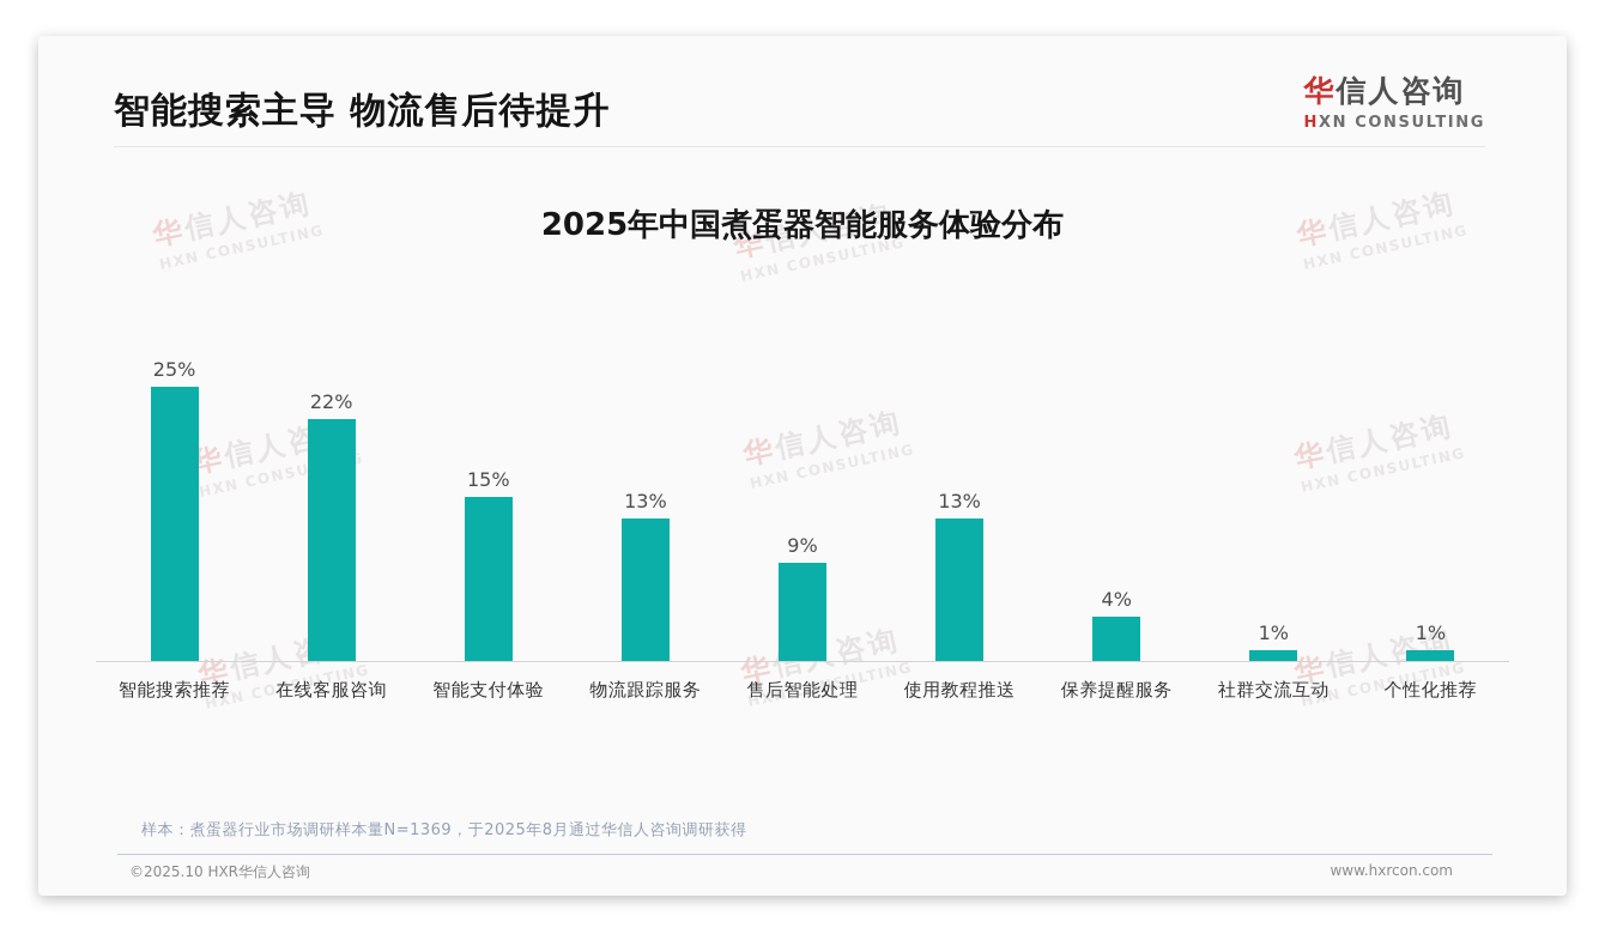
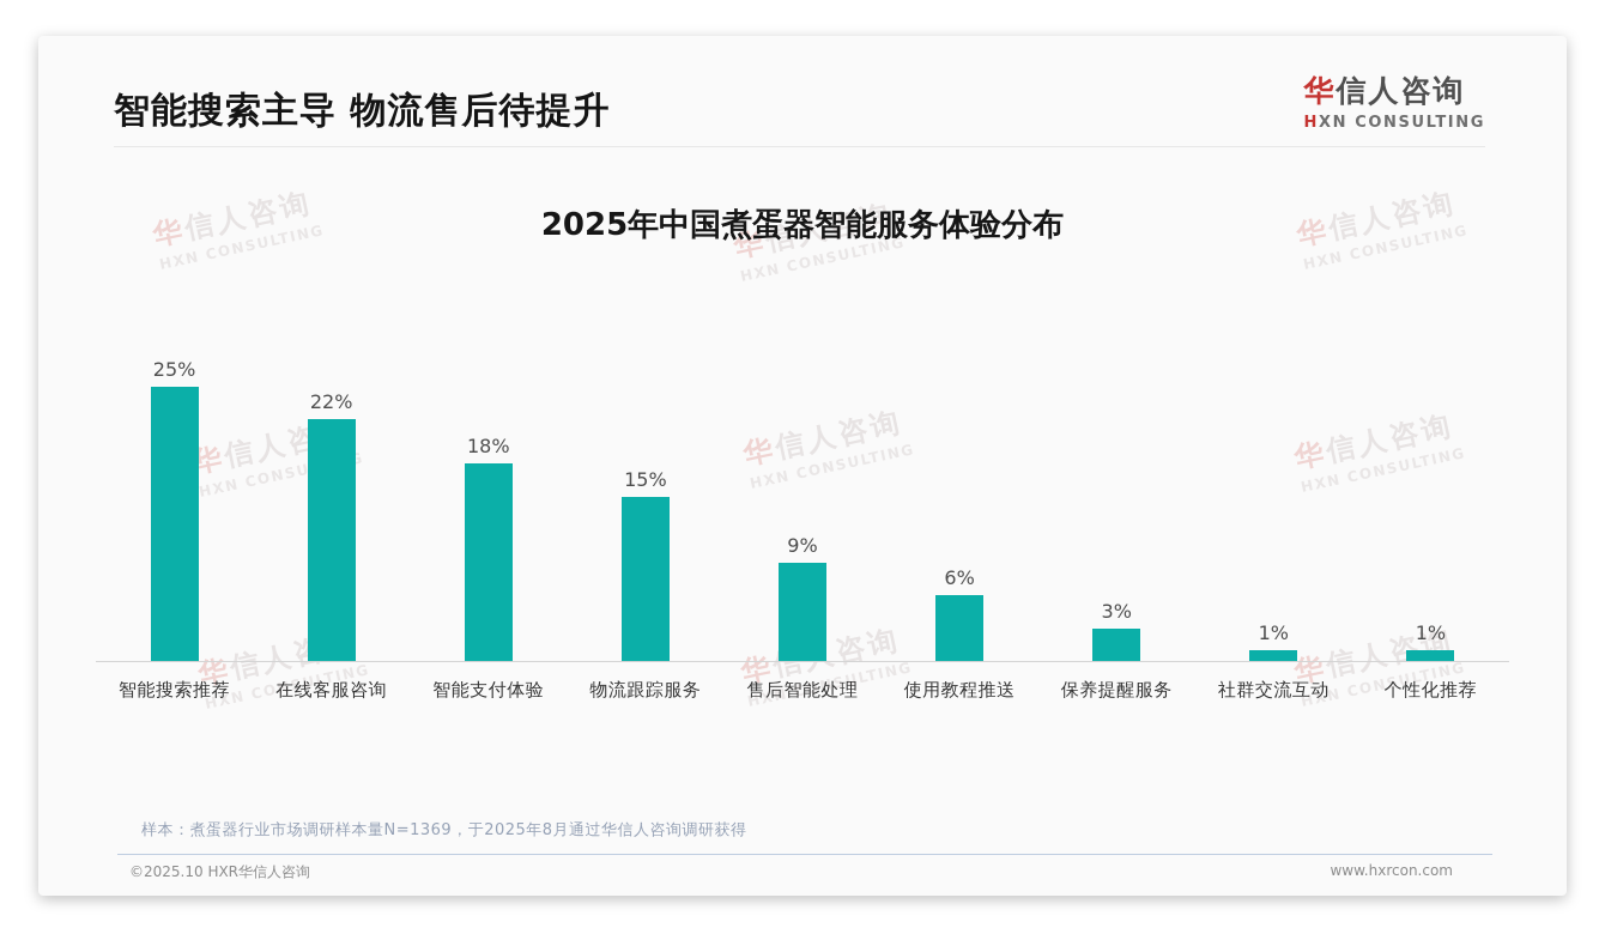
智能支付体验: 15% -> 18%
物流跟踪服务: 13% -> 15%
使用教程推送: 13% -> 6%
保养提醒服务: 4% -> 3%
